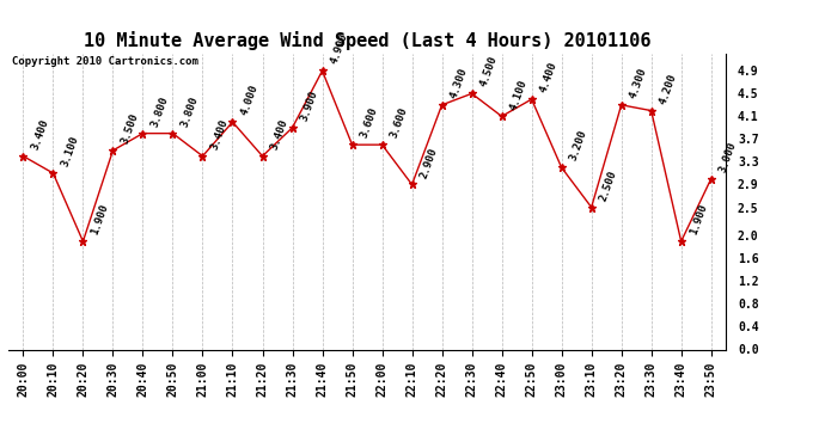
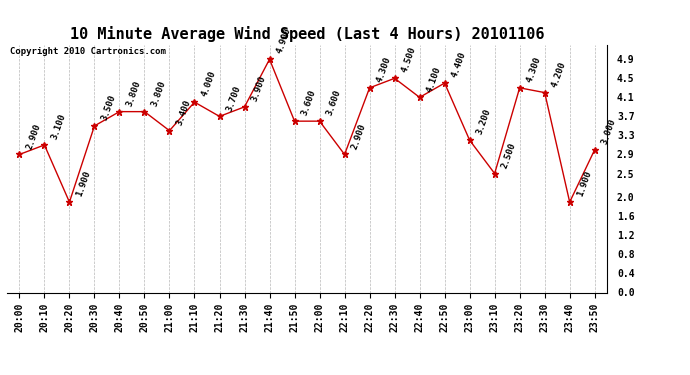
20:00: 3.400 -> 2.900
21:20: 3.400 -> 3.700
